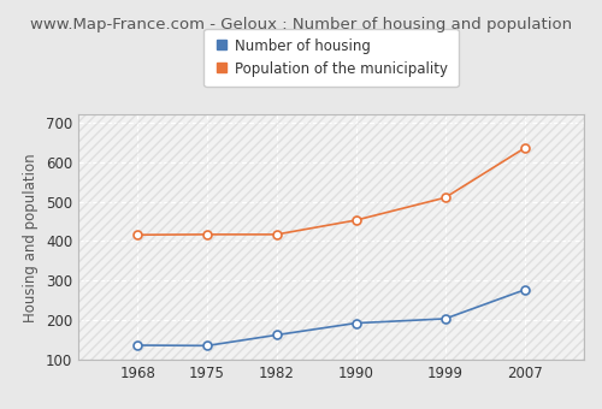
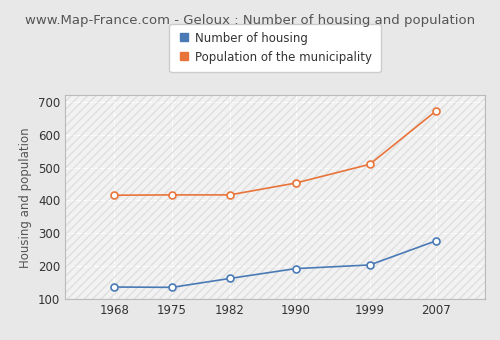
Population of the municipality/2007: 635 -> 671
